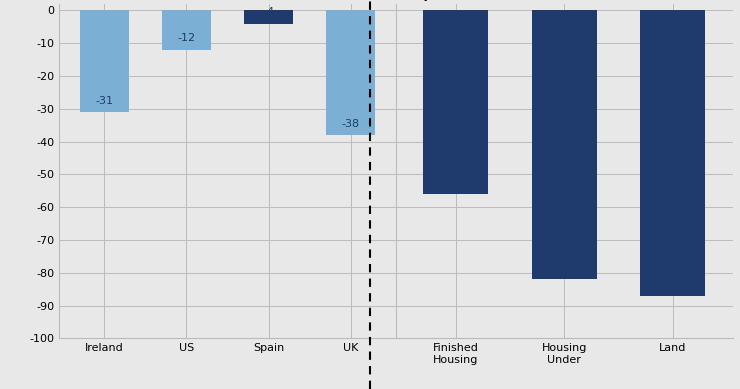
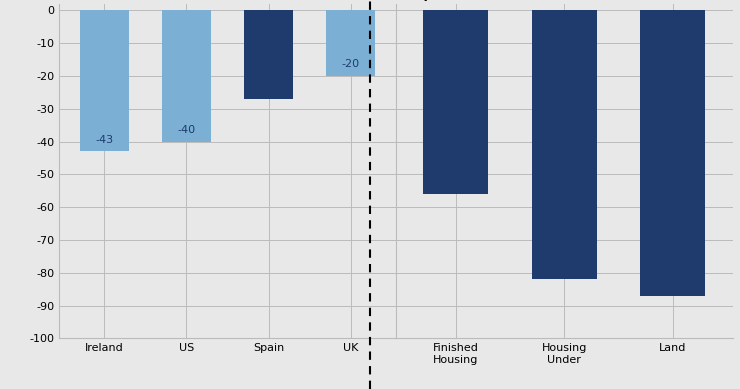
Ireland: -31 -> -43
US: -12 -> -40
Spain: -4 -> -27
UK: -38 -> -20
